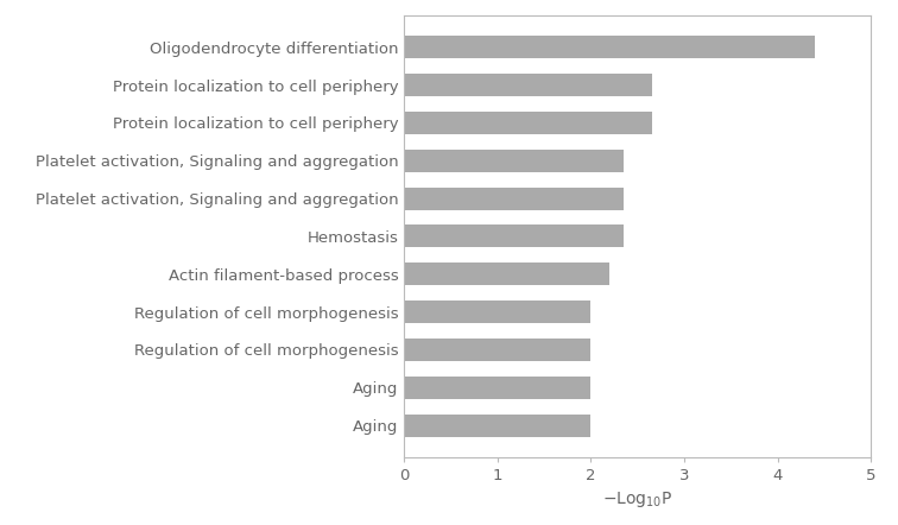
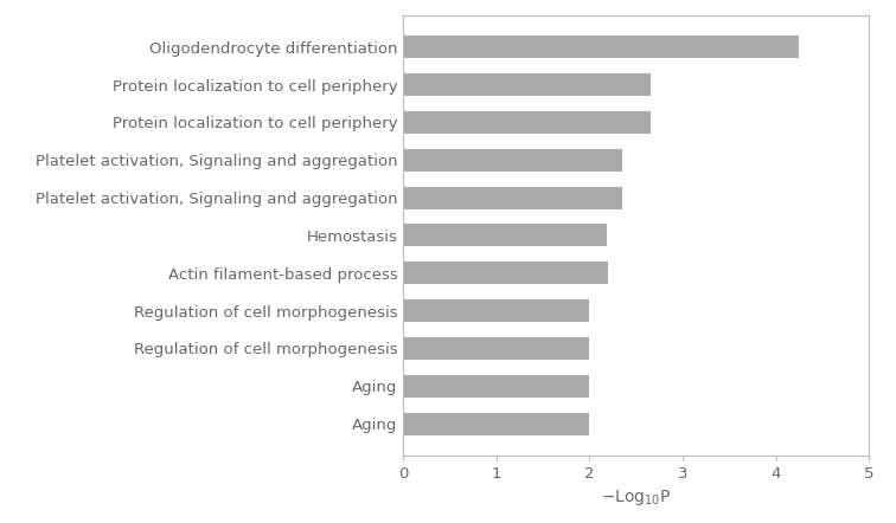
Oligodendrocyte differentiation: 4.40 -> 4.24
Hemostasis: 2.35 -> 2.18
